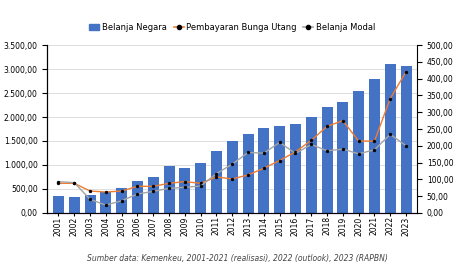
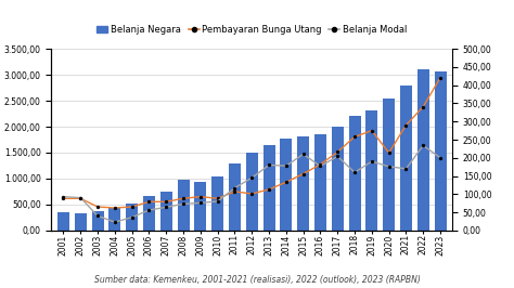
Belanja Modal/2018: 185 -> 160
Pembayaran Bunga Utang/2021: 214 -> 290
Belanja Modal/2021: 188 -> 170
